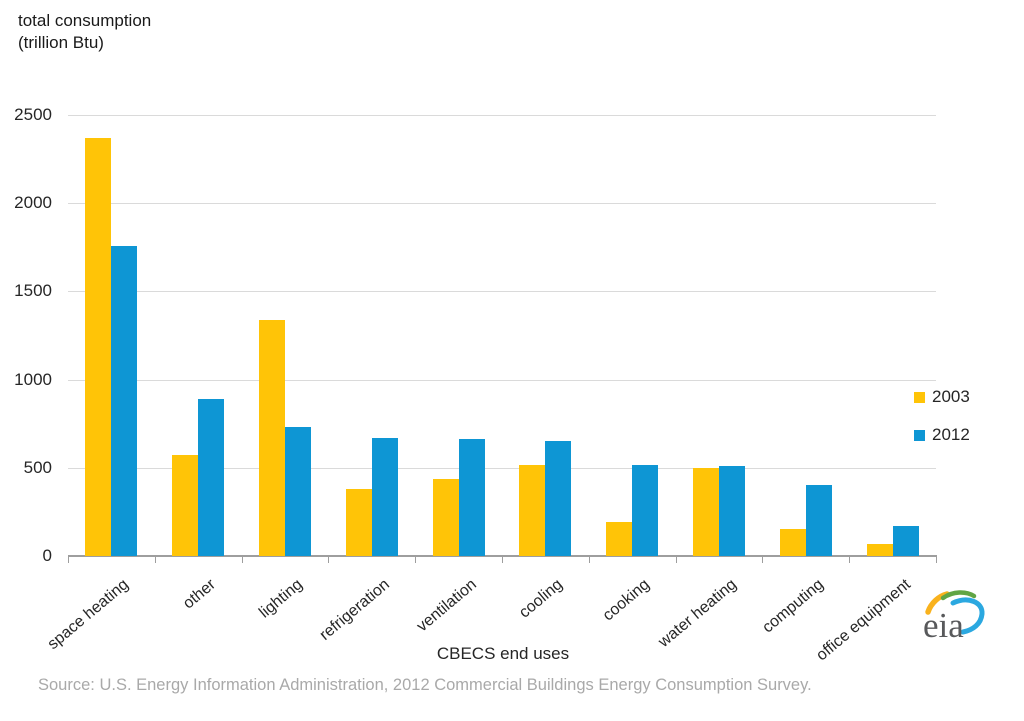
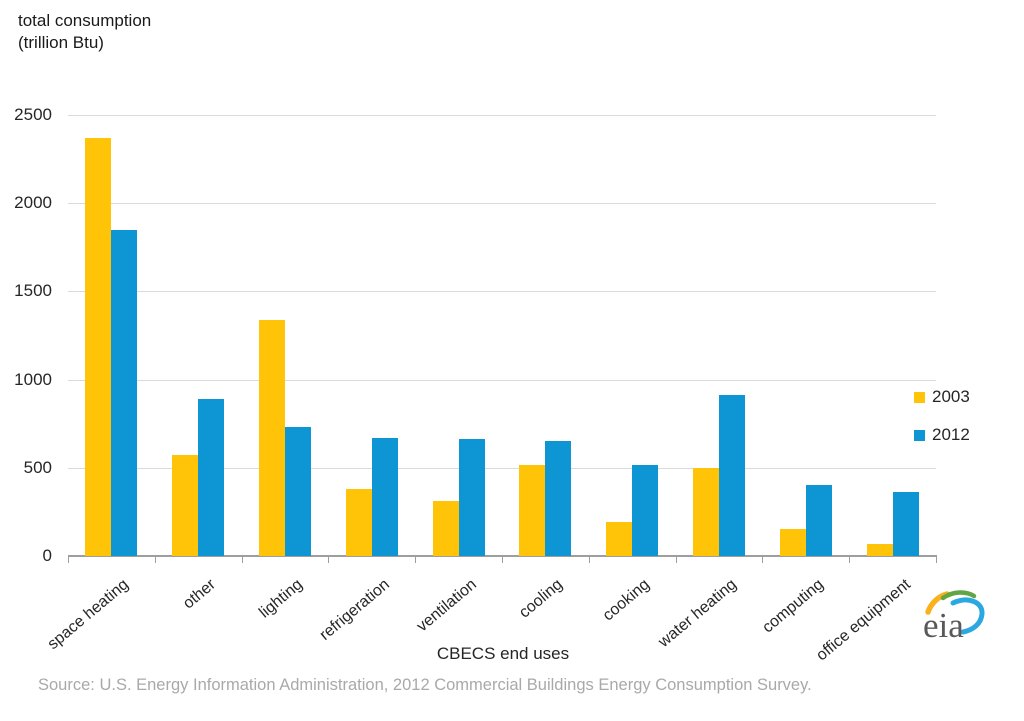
2012/space heating: 1760 -> 1850
2003/ventilation: 440 -> 310
2012/water heating: 510 -> 910
2012/office equipment: 170 -> 360
